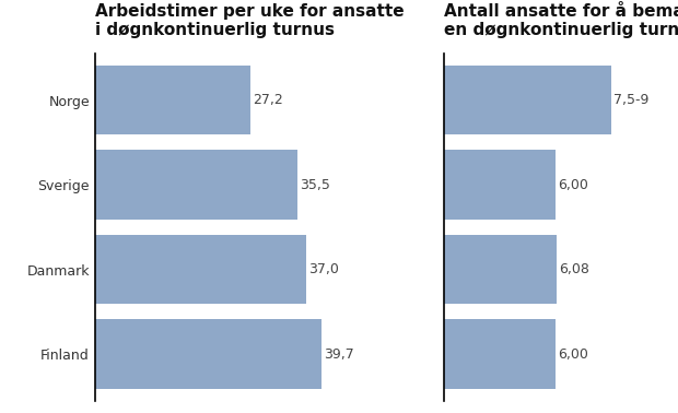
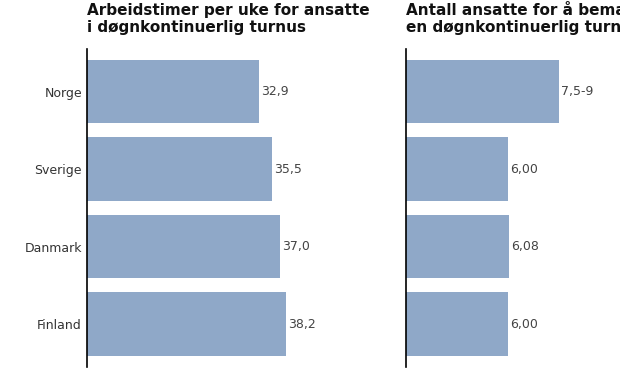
Arbeidstimer per uke for ansatte i døgnkontinuerlig turnus/Norge: 27,2 -> 32,9
Arbeidstimer per uke for ansatte i døgnkontinuerlig turnus/Finland: 39,7 -> 38,2
